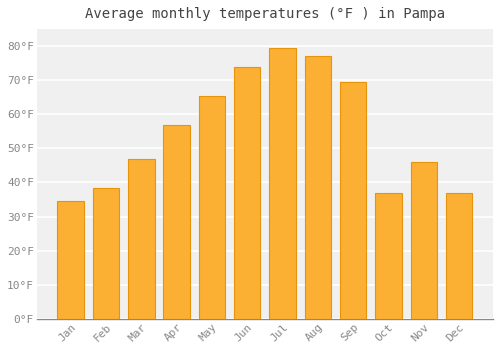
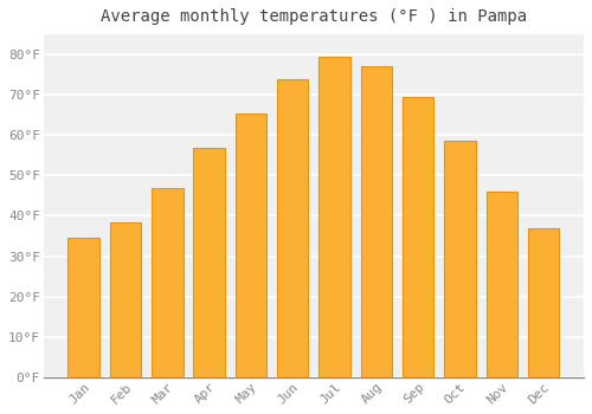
Oct: 37.0°F -> 58.5°F
